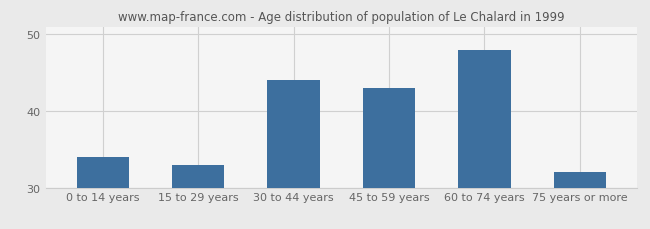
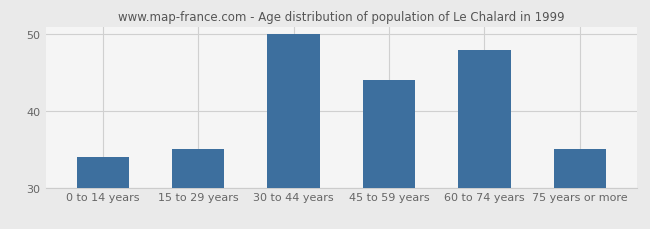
15 to 29 years: 33 -> 35
30 to 44 years: 44 -> 50
45 to 59 years: 43 -> 44
75 years or more: 32 -> 35
